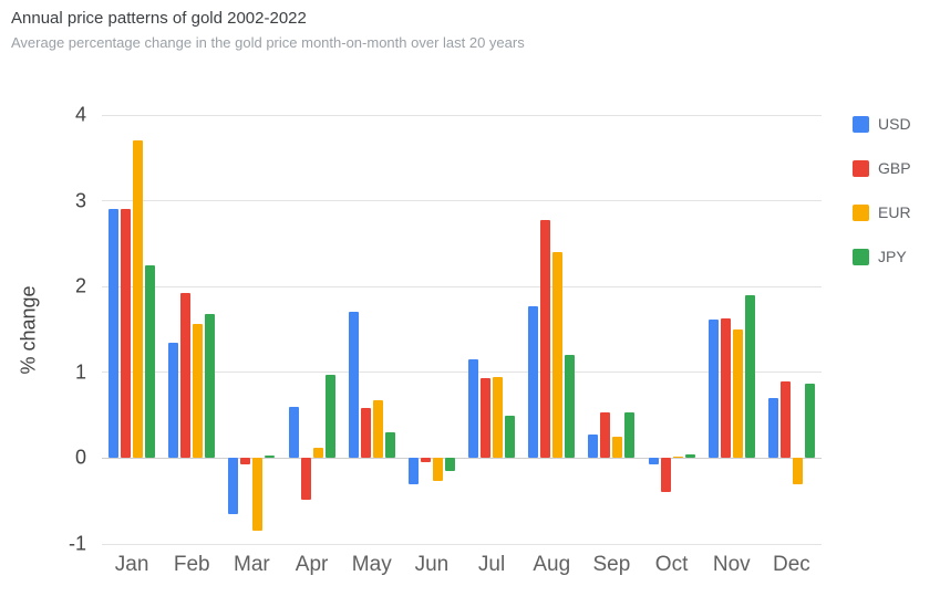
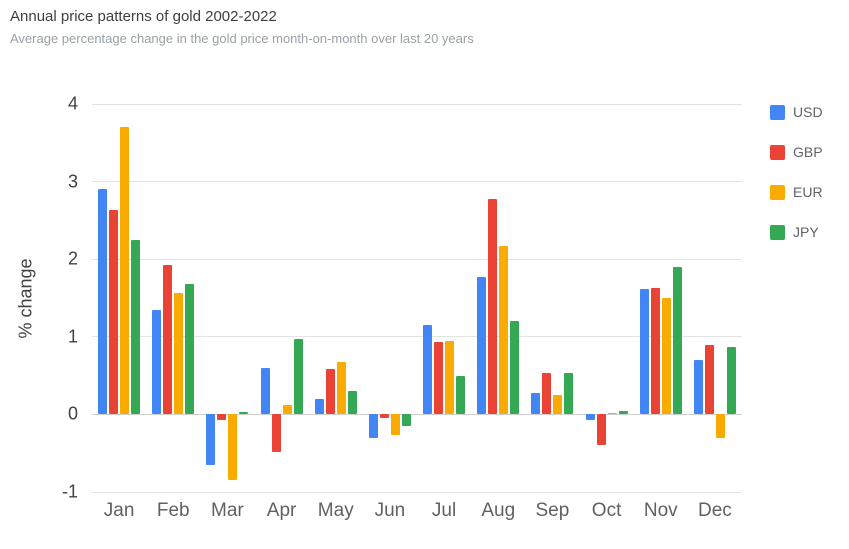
GBP/Jan: 2.9 -> 2.6
USD/May: 1.7 -> 0.2
EUR/Aug: 2.4 -> 2.2
